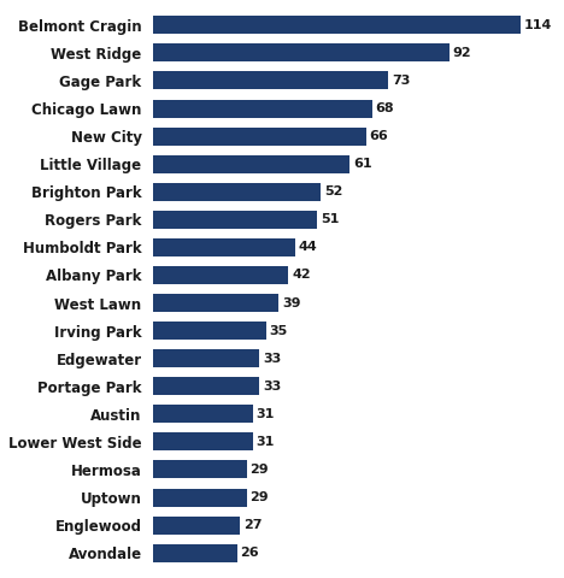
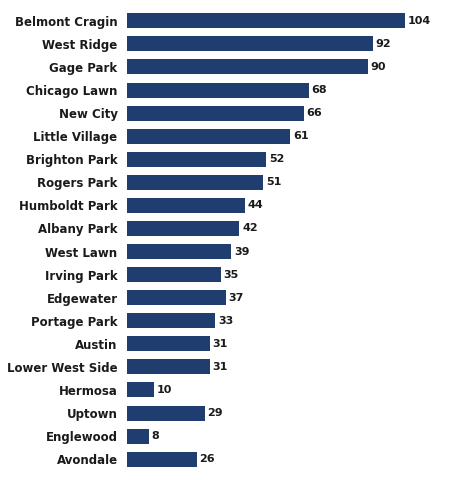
Belmont Cragin: 114 -> 104
Gage Park: 73 -> 90
Edgewater: 33 -> 37
Hermosa: 29 -> 10
Englewood: 27 -> 8
